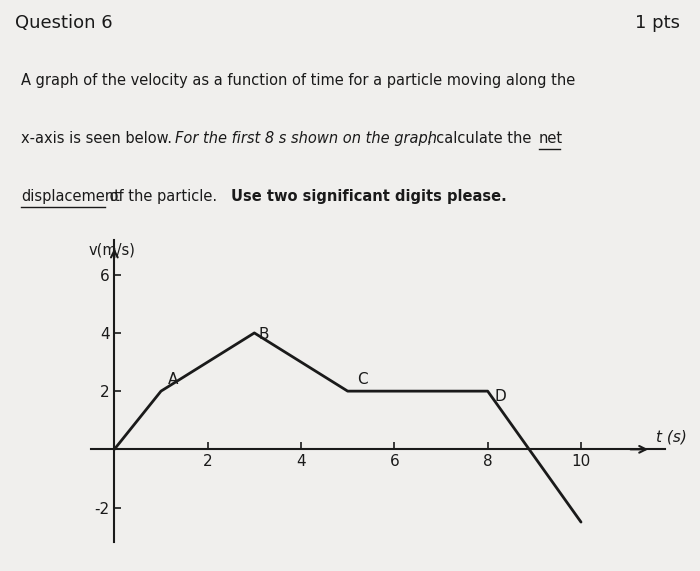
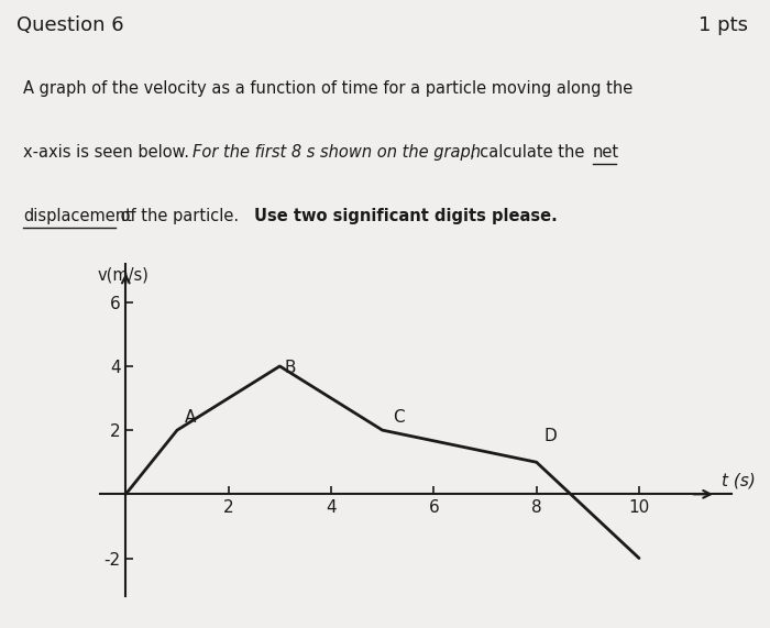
8: 2.0 -> 1.0
10: -2.5 -> -2.0
